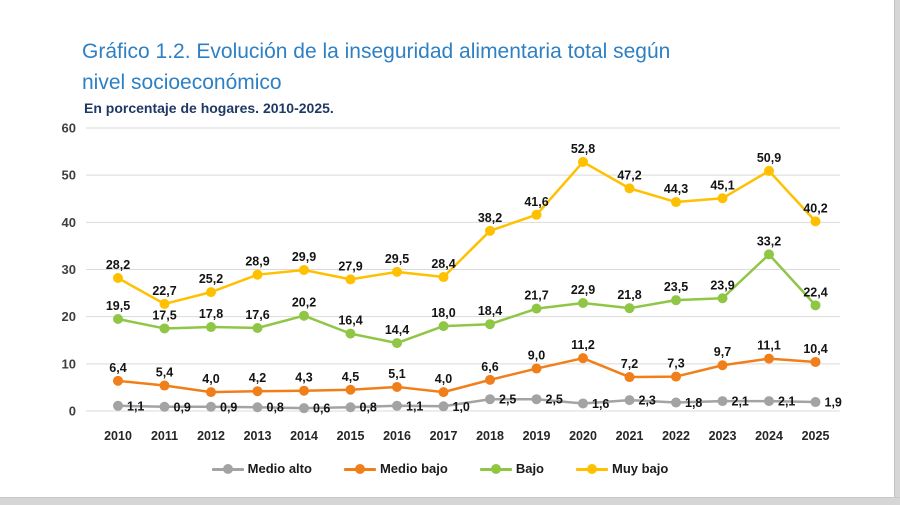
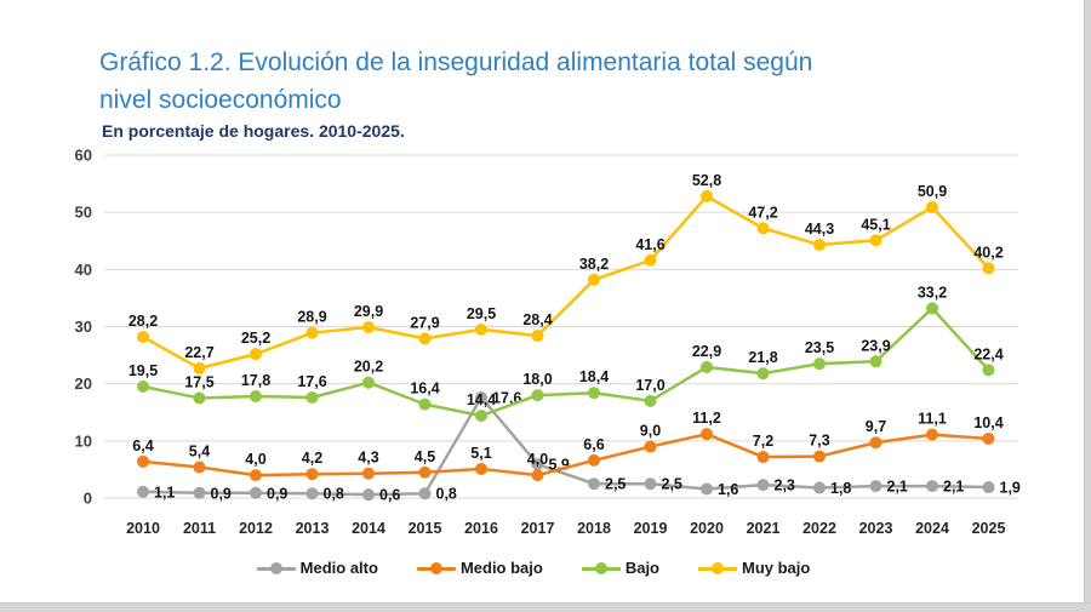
Medio alto/2016: 1,1 -> 17,6
Medio alto/2017: 1,0 -> 5,9
Bajo/2019: 21,7 -> 17,0
